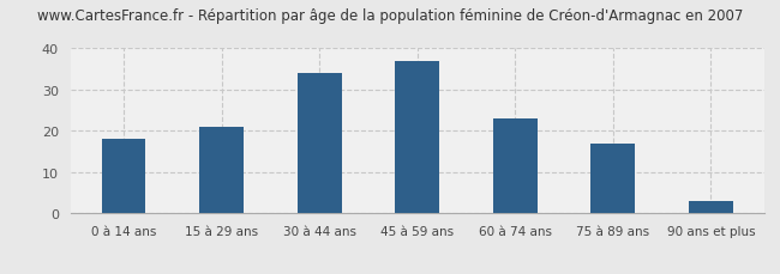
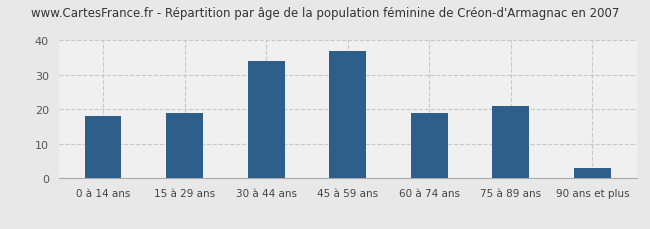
15 à 29 ans: 21 -> 19
60 à 74 ans: 23 -> 19
75 à 89 ans: 17 -> 21
